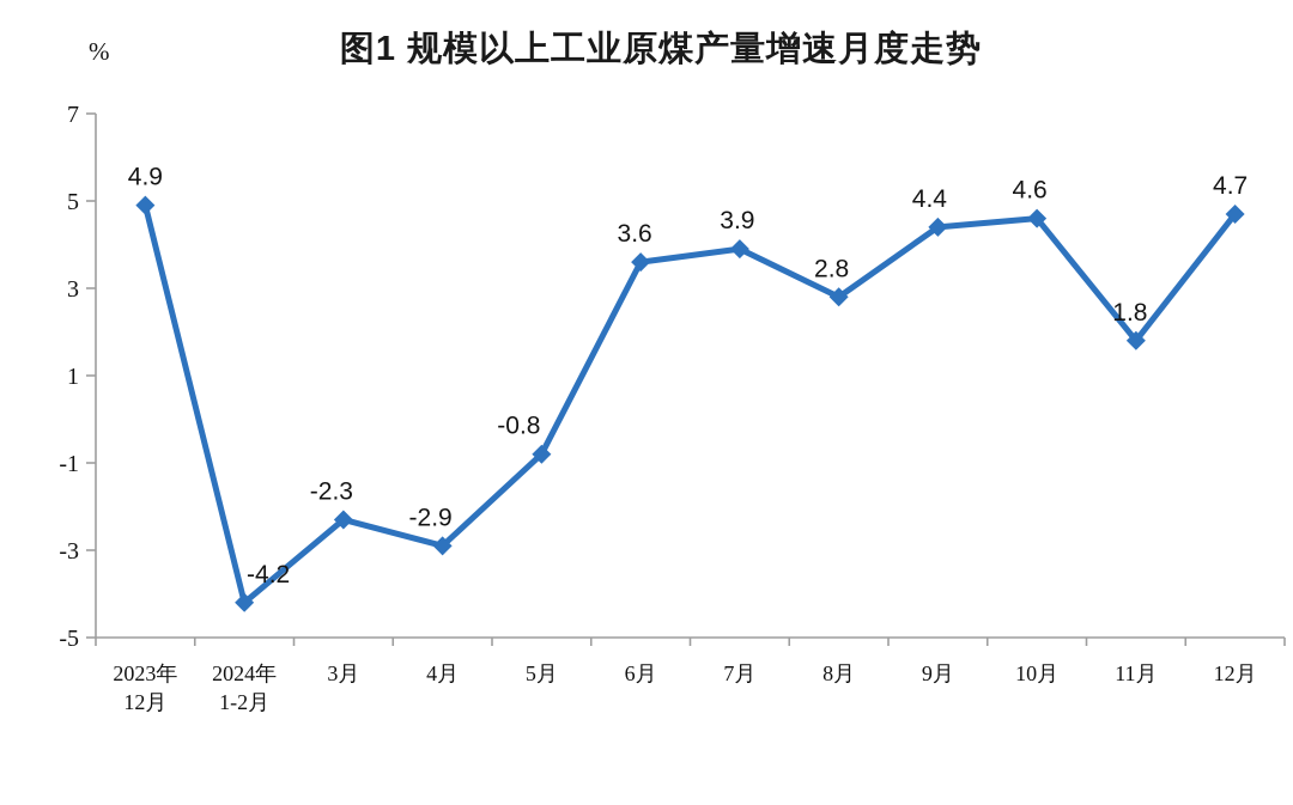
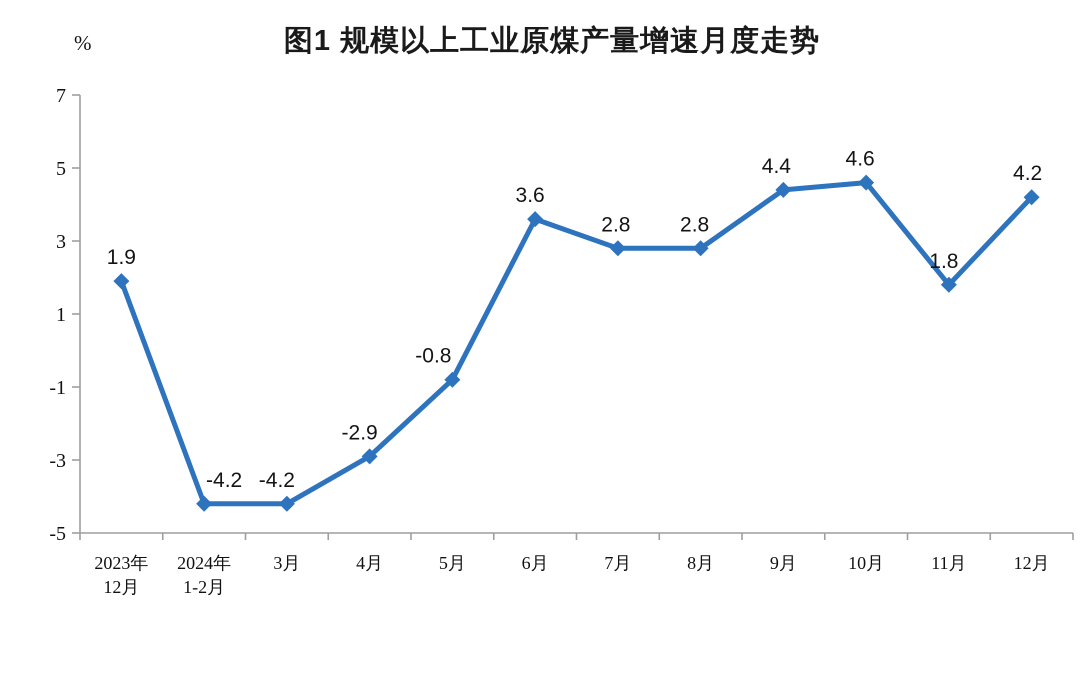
2023年 12月: 4.9 -> 1.9
3月: -2.3 -> -4.2
7月: 3.9 -> 2.8
12月: 4.7 -> 4.2
